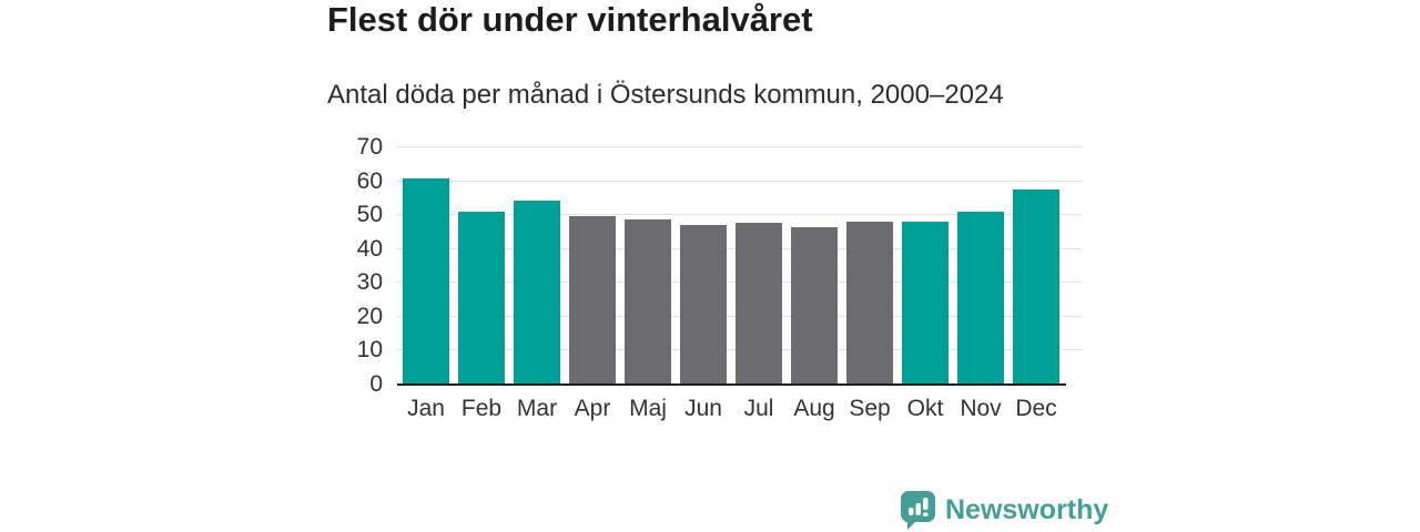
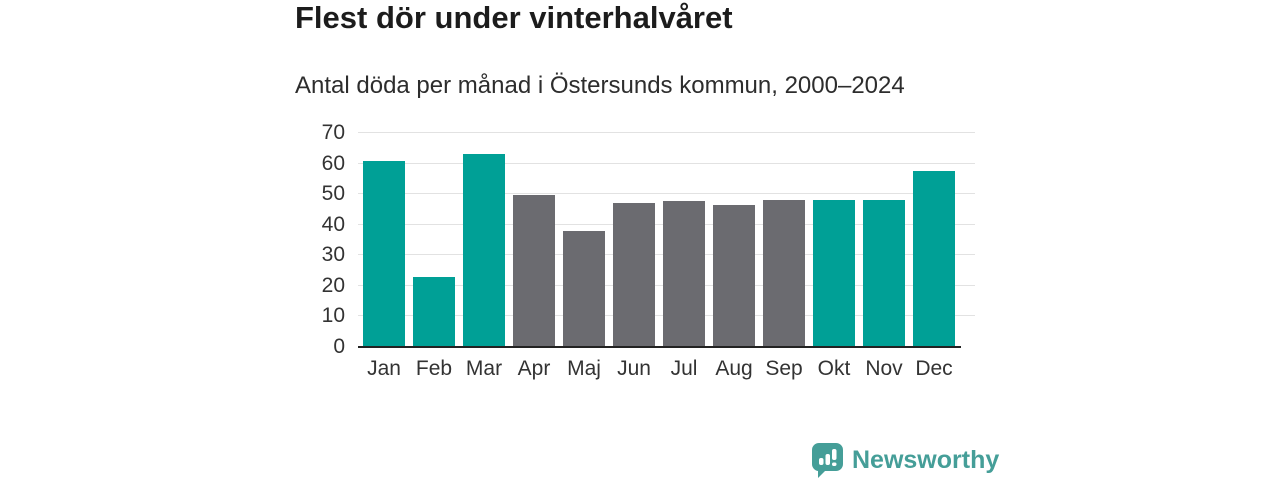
Feb: 51 -> 23
Mar: 54 -> 63
Maj: 49 -> 38
Nov: 51 -> 48
